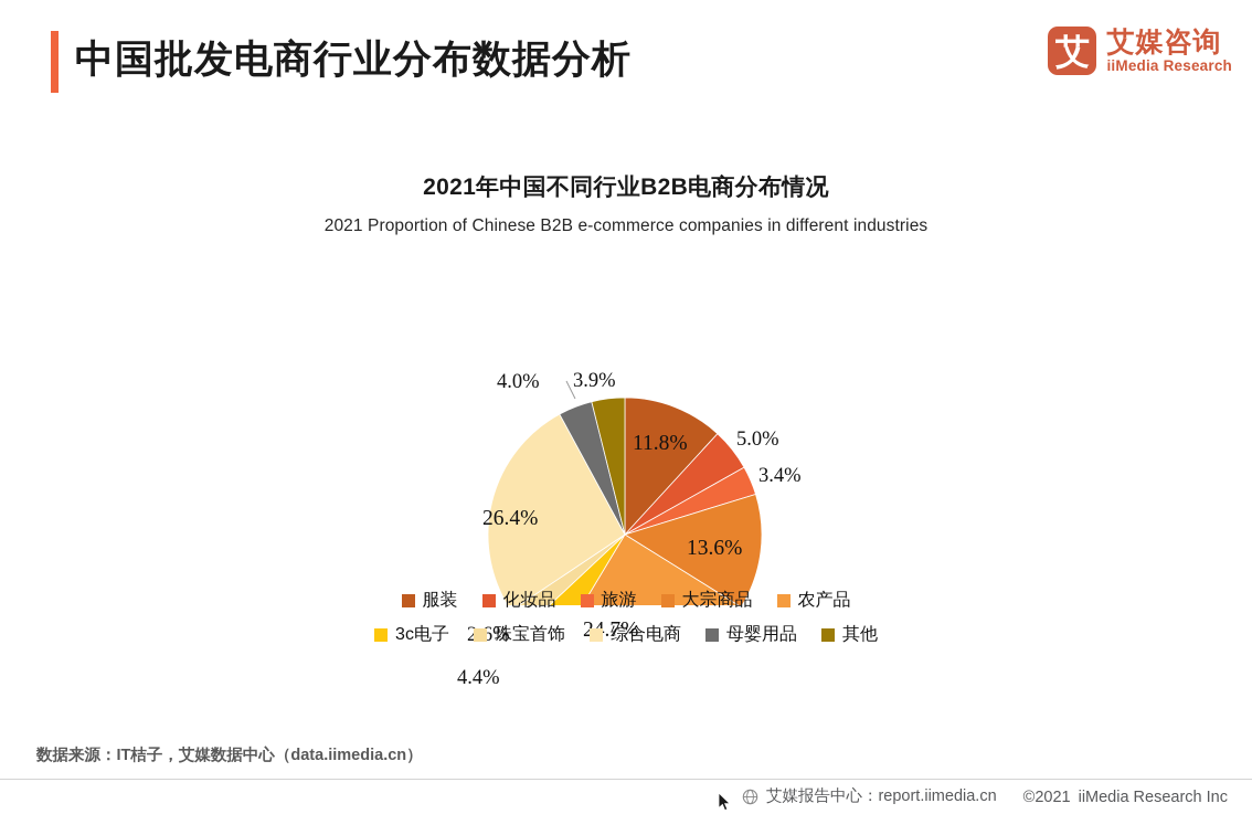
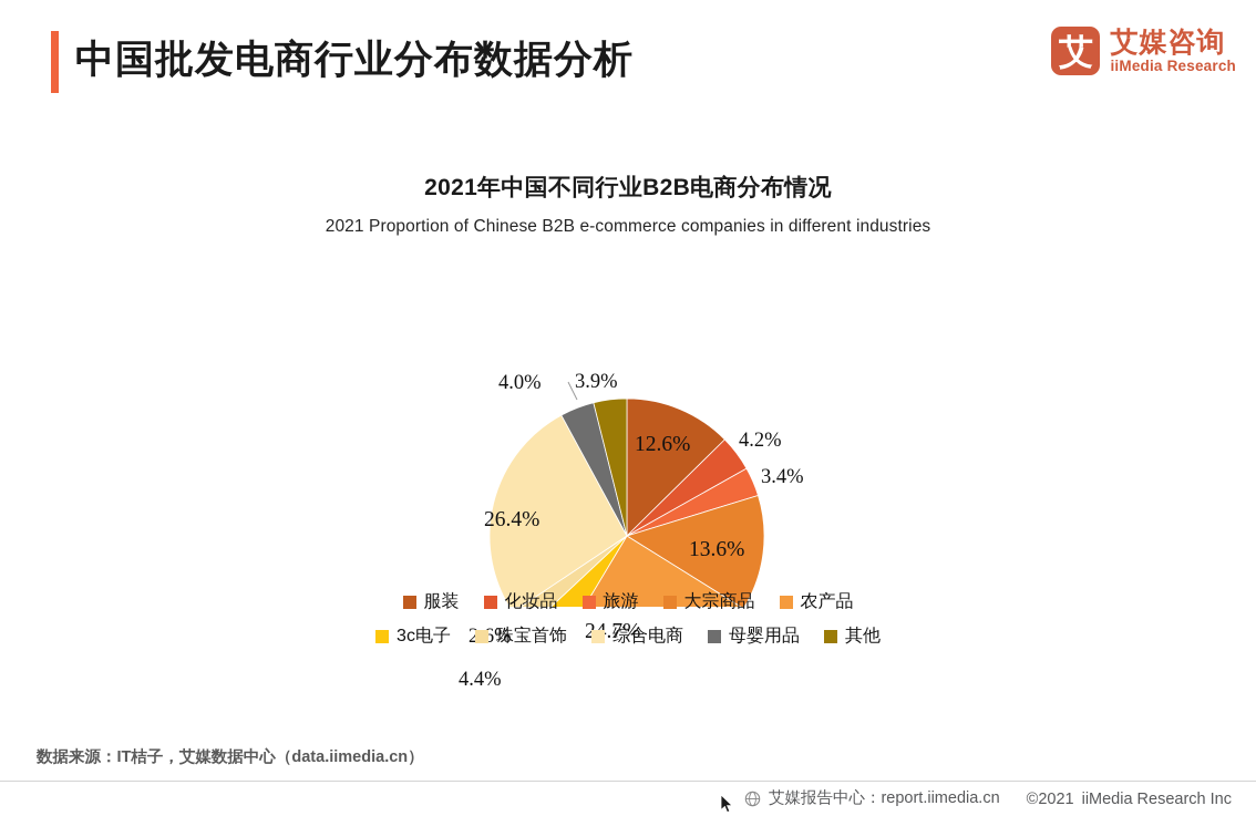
服装: 11.8% -> 12.6%
化妆品: 5.0% -> 4.2%
